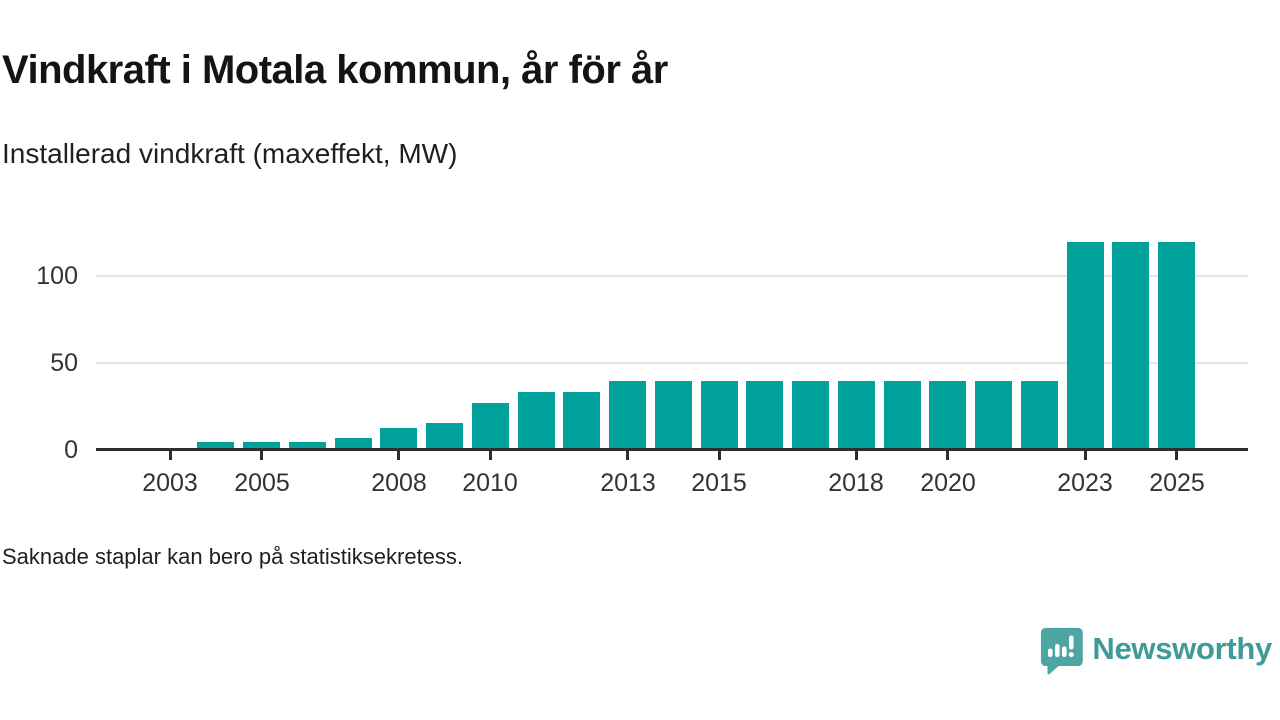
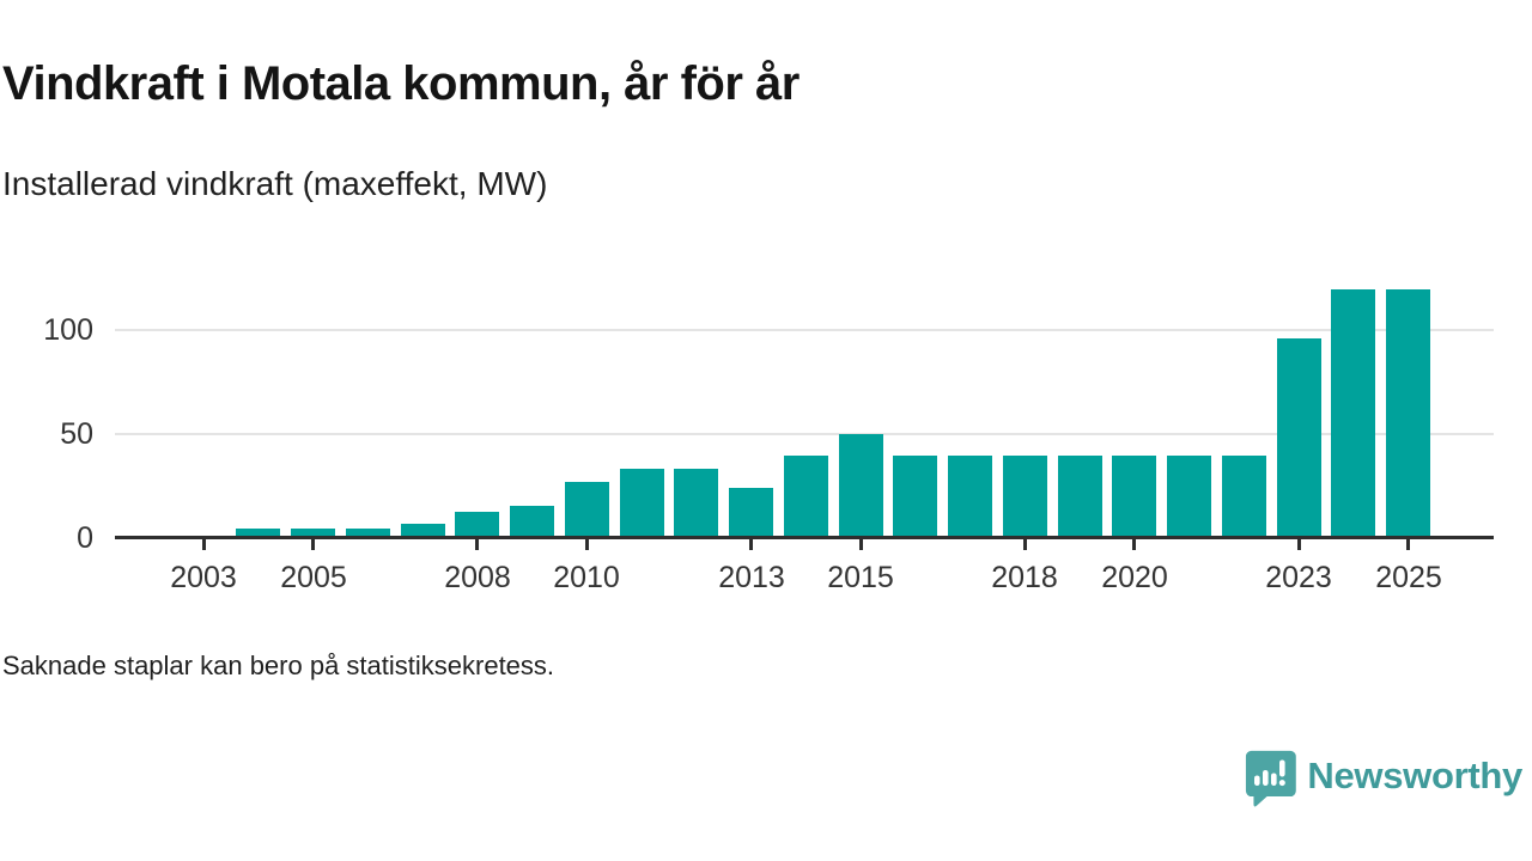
2013: 38 -> 23
2015: 38 -> 49
2023: 118 -> 95
